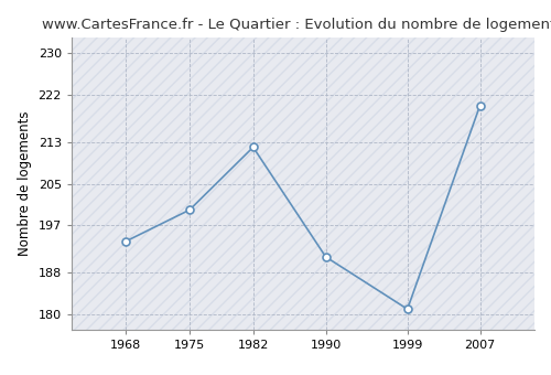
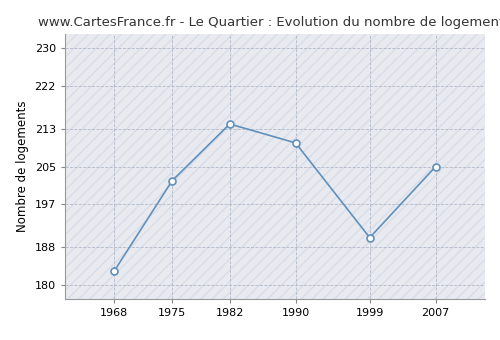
1968: 194 -> 183
1975: 200 -> 202
1982: 212 -> 214
1990: 191 -> 210
1999: 181 -> 190
2007: 220 -> 205
